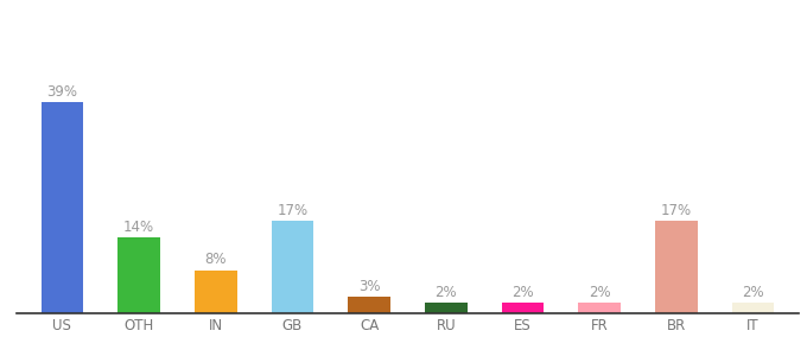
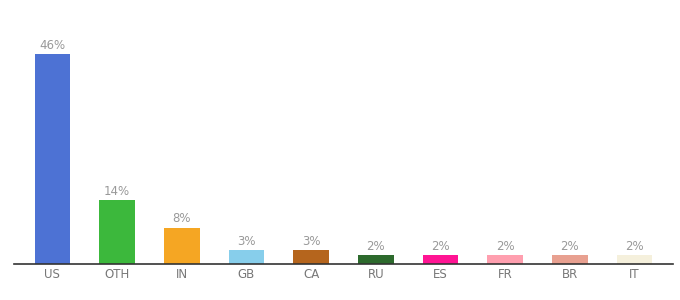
US: 39% -> 46%
GB: 17% -> 3%
BR: 17% -> 2%
